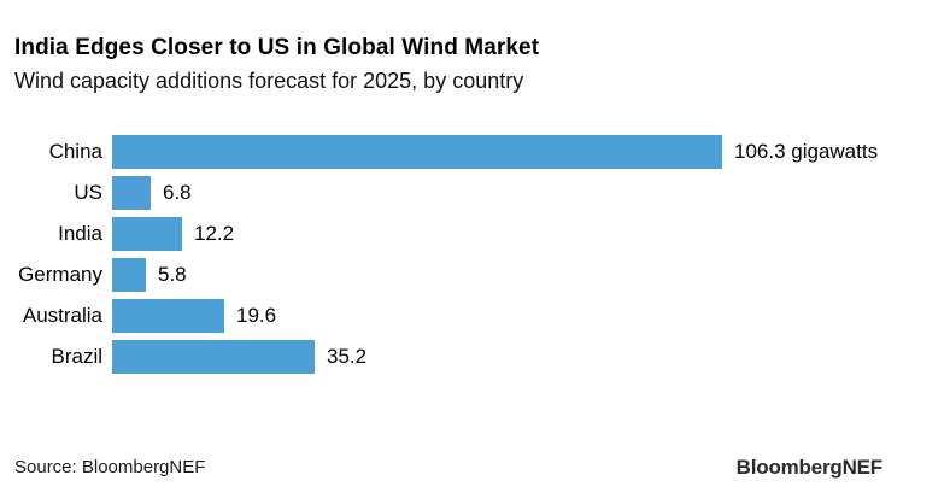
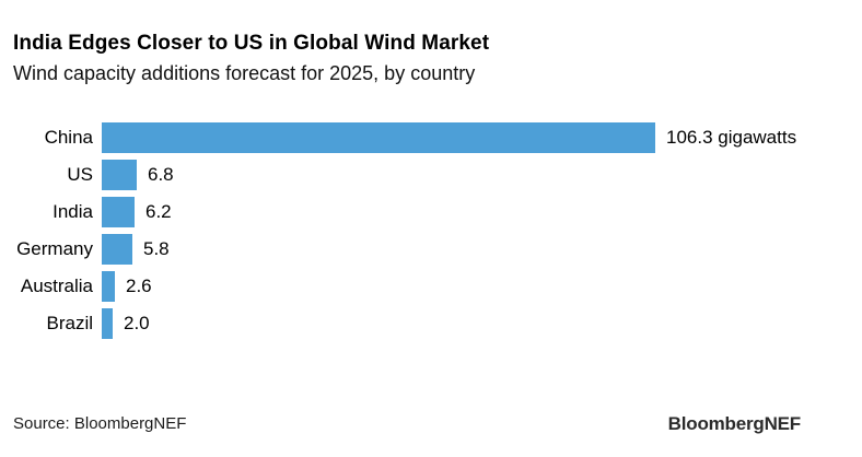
India: 12.2 -> 6.2
Australia: 19.6 -> 2.6
Brazil: 35.2 -> 2.0
